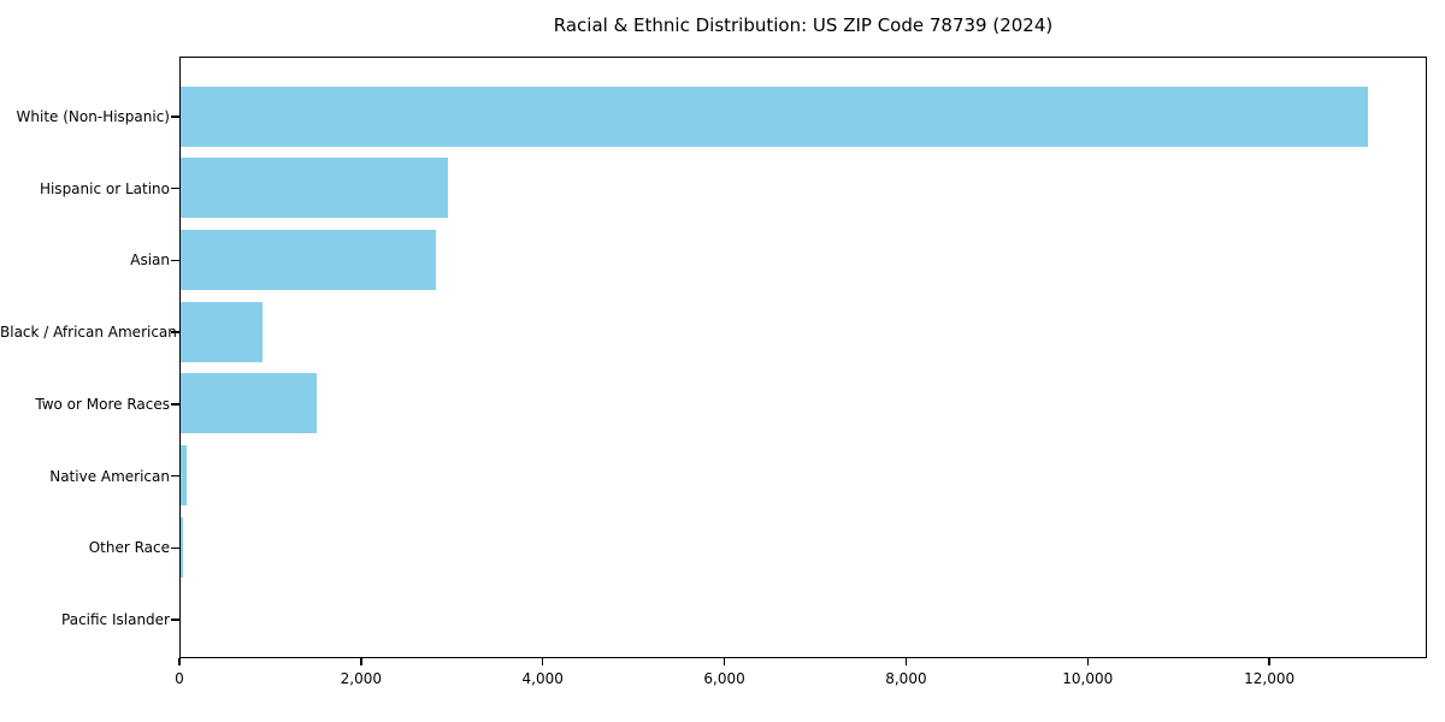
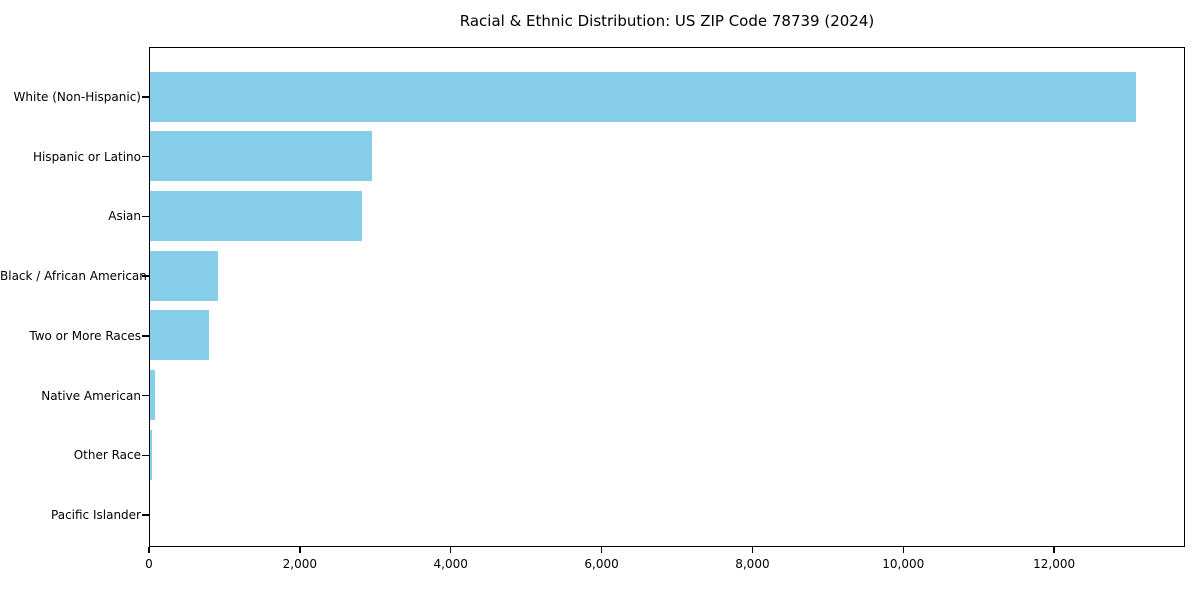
Two or More Races: 1500 -> 800
